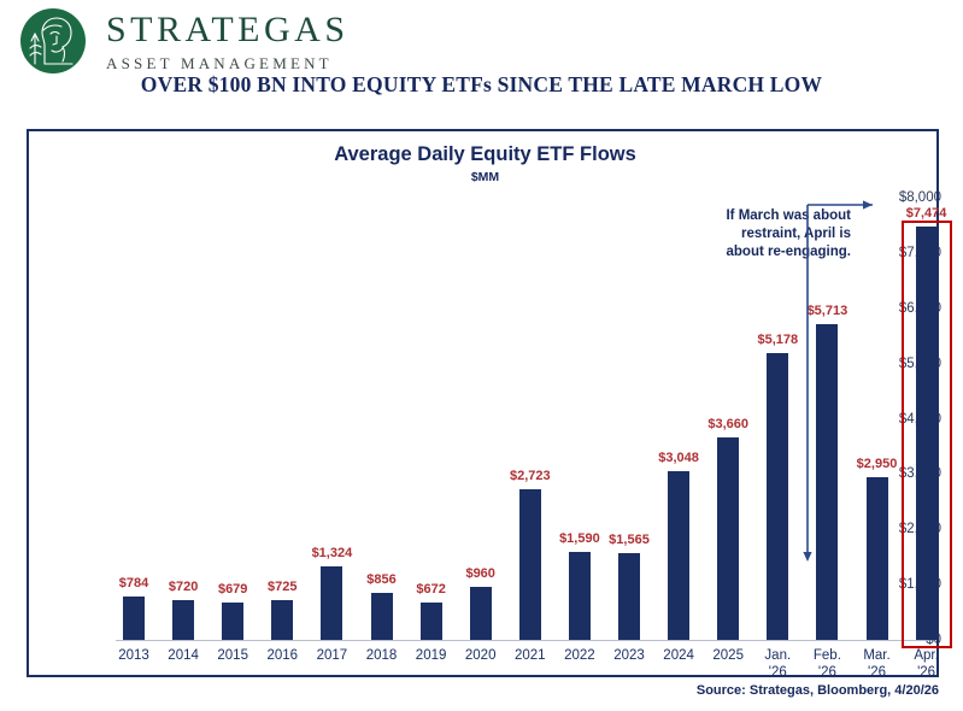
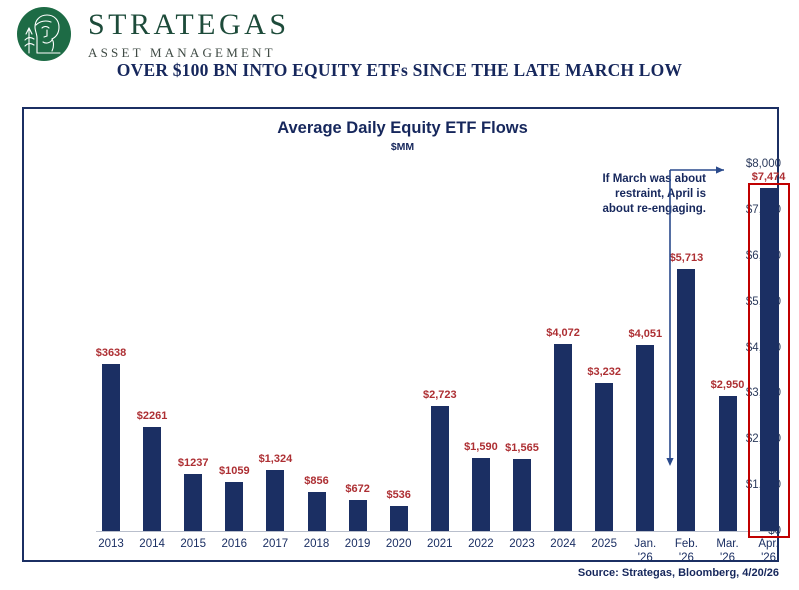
2013: $784 -> $3638
2014: $720 -> $2261
2015: $679 -> $1237
2016: $725 -> $1059
2020: $960 -> $536
2024: $3,048 -> $4,072
2025: $3,660 -> $3,232
Jan. '26: $5,178 -> $4,051
